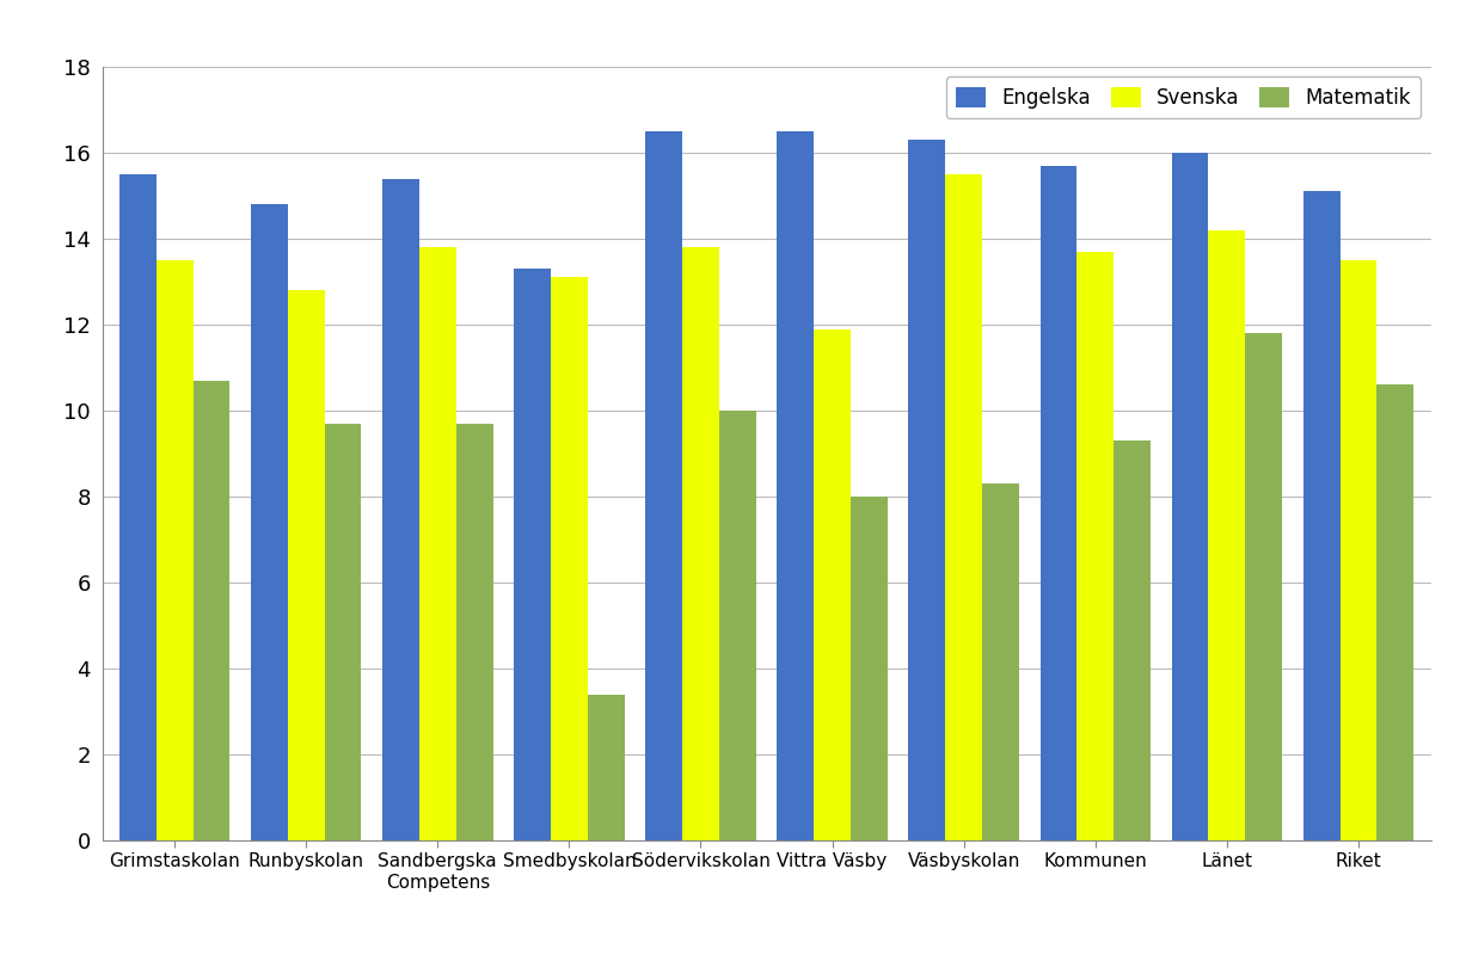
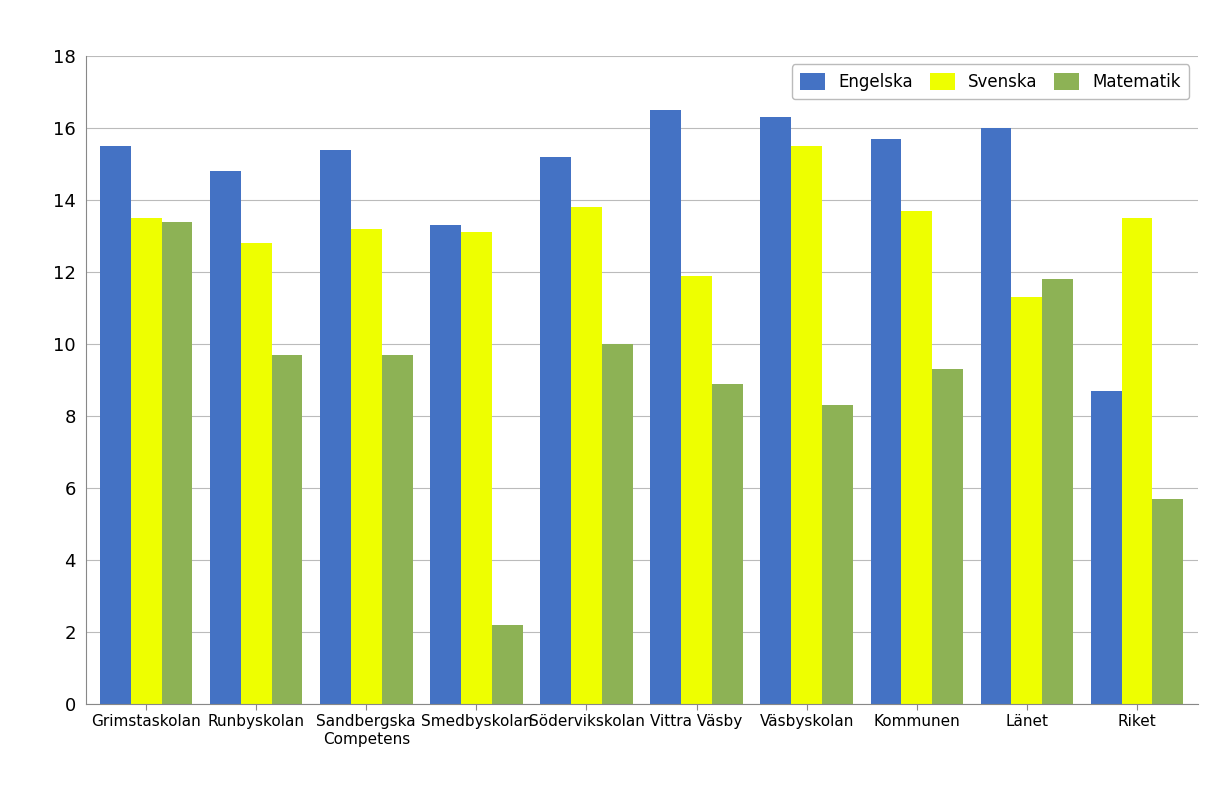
Matematik/Grimstaskolan: 10.7 -> 13.4
Svenska/Sandbergska Competens: 13.8 -> 13.2
Matematik/Smedbyskolan: 3.4 -> 2.2
Engelska/Södervikskolan: 16.5 -> 15.2
Matematik/Vittra Väsby: 8.0 -> 8.9
Svenska/Länet: 14.2 -> 11.3
Engelska/Riket: 15.1 -> 8.7
Matematik/Riket: 10.6 -> 5.7
